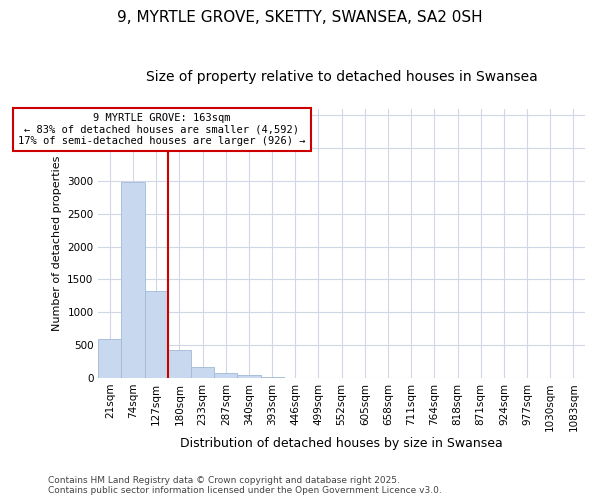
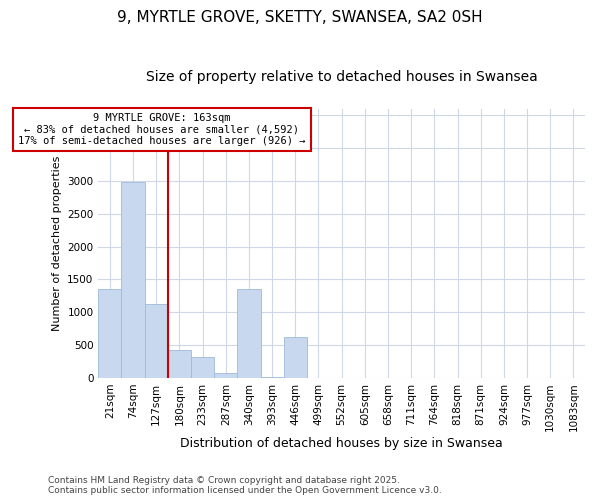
21sqm: 600 -> 1360
127sqm: 1330 -> 1120
233sqm: 170 -> 320
340sqm: 40 -> 1360
446sqm: 0 -> 620
